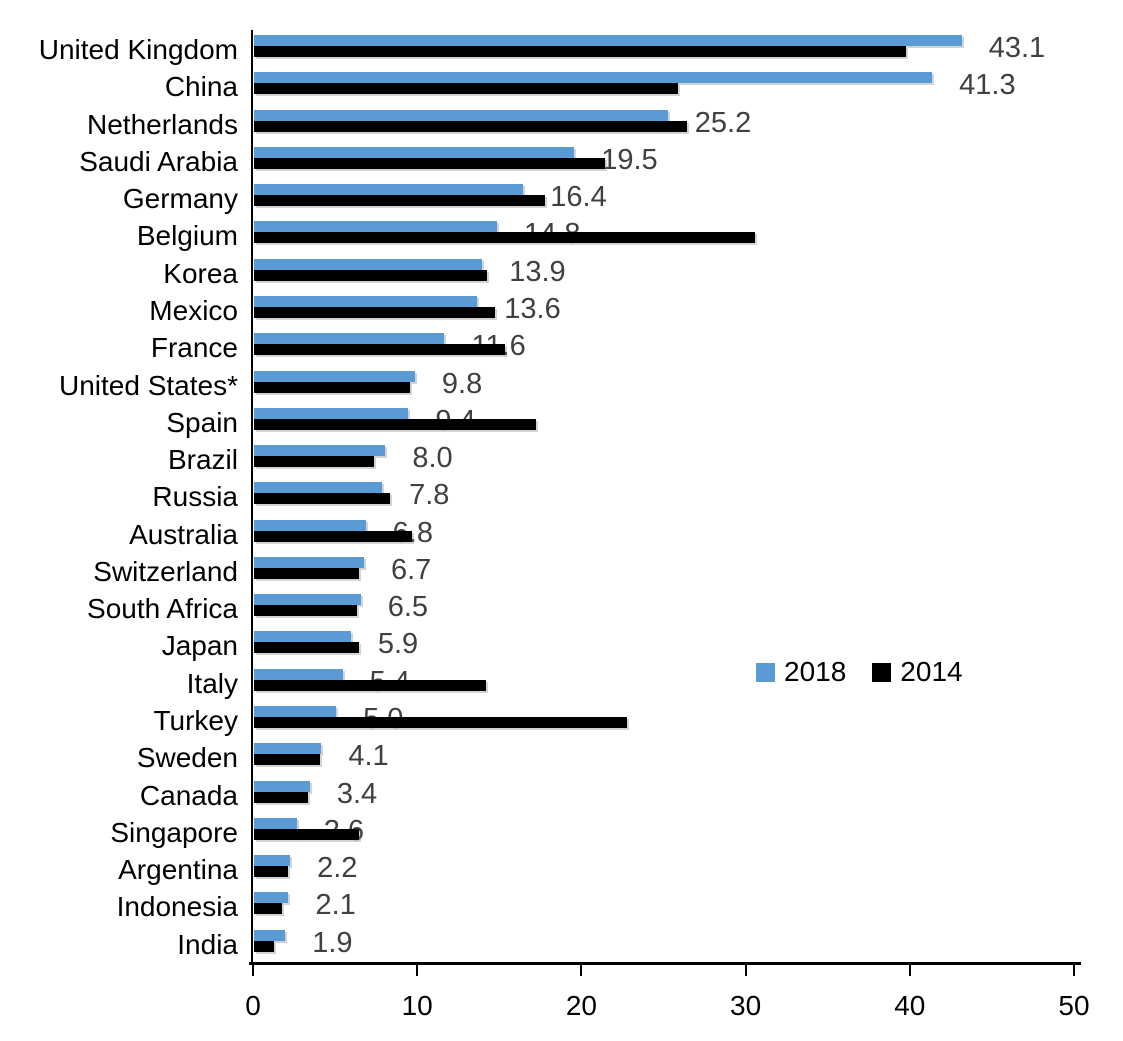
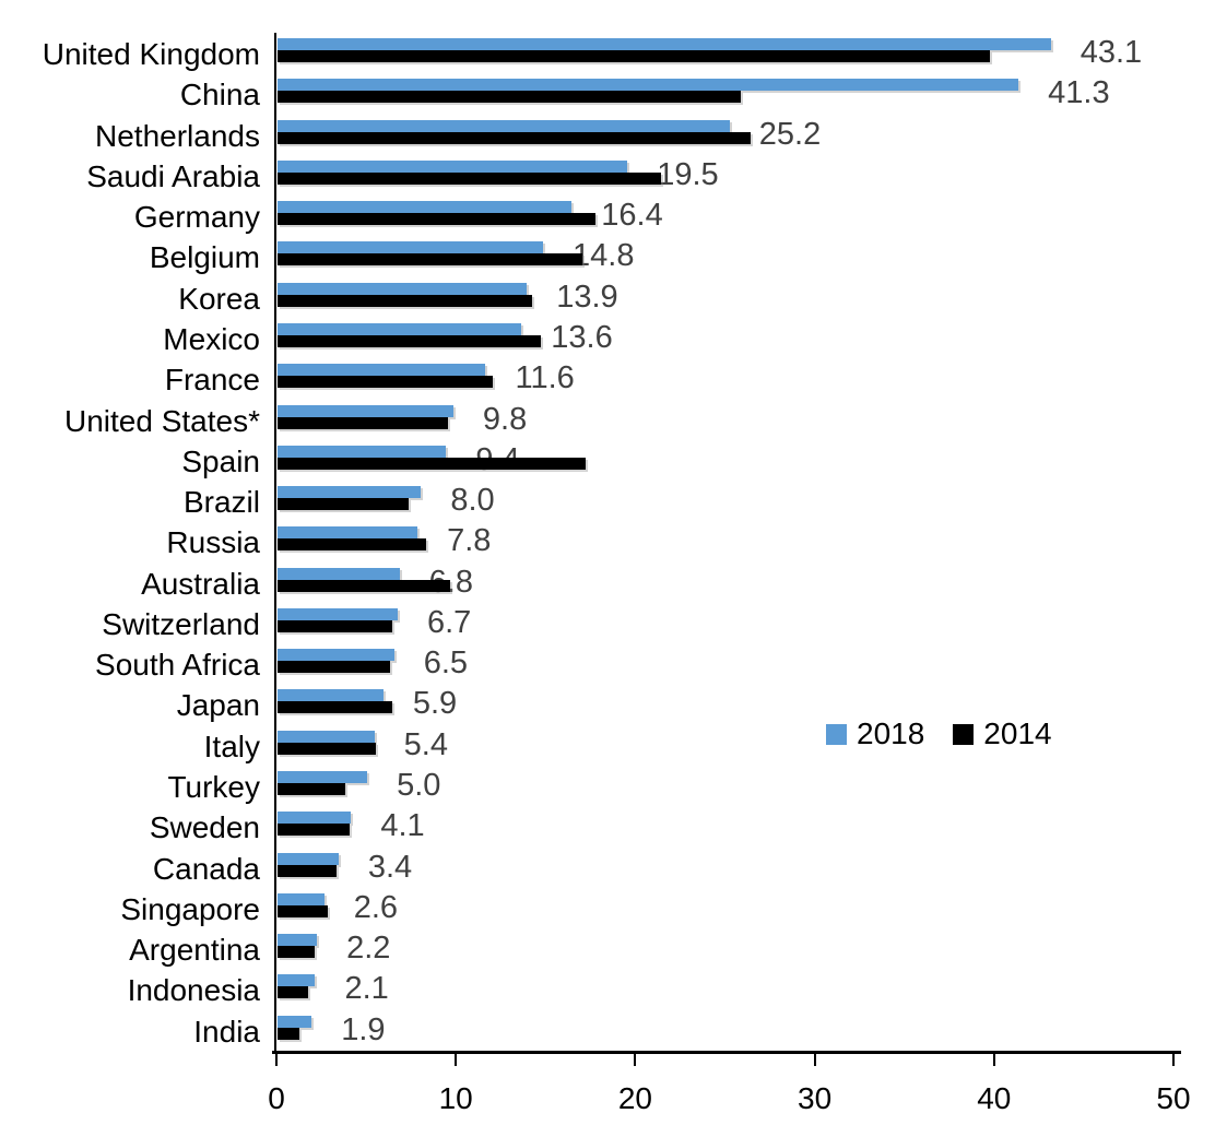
2014/Belgium: 30.5 -> 17.0
2014/France: 15.3 -> 12.0
2014/Italy: 14.1 -> 5.5
2014/Turkey: 22.7 -> 3.8
2014/Singapore: 6.4 -> 2.8
